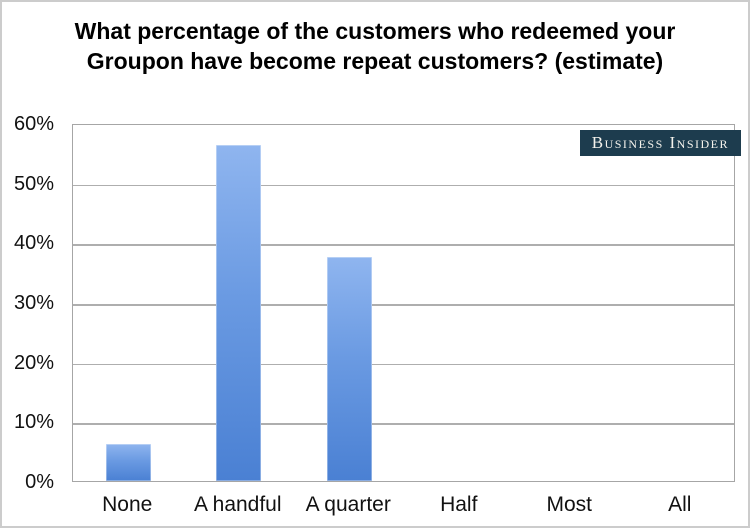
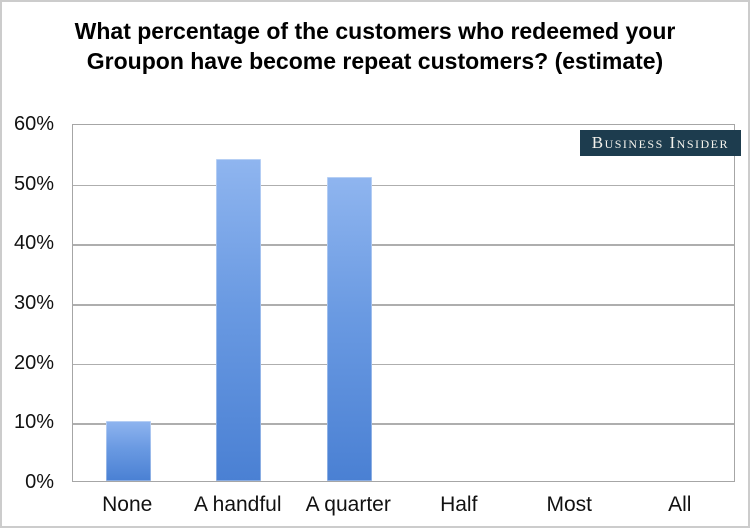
None: 6% -> 10%
A handful: 56% -> 54%
A quarter: 38% -> 51%
